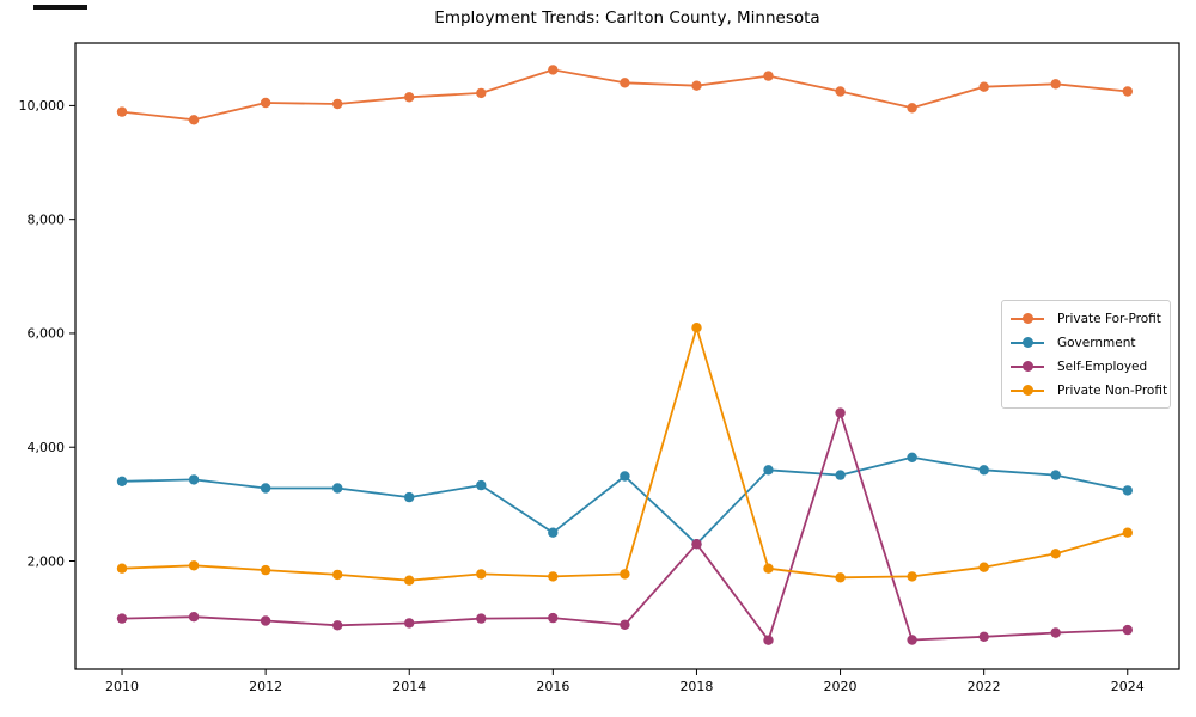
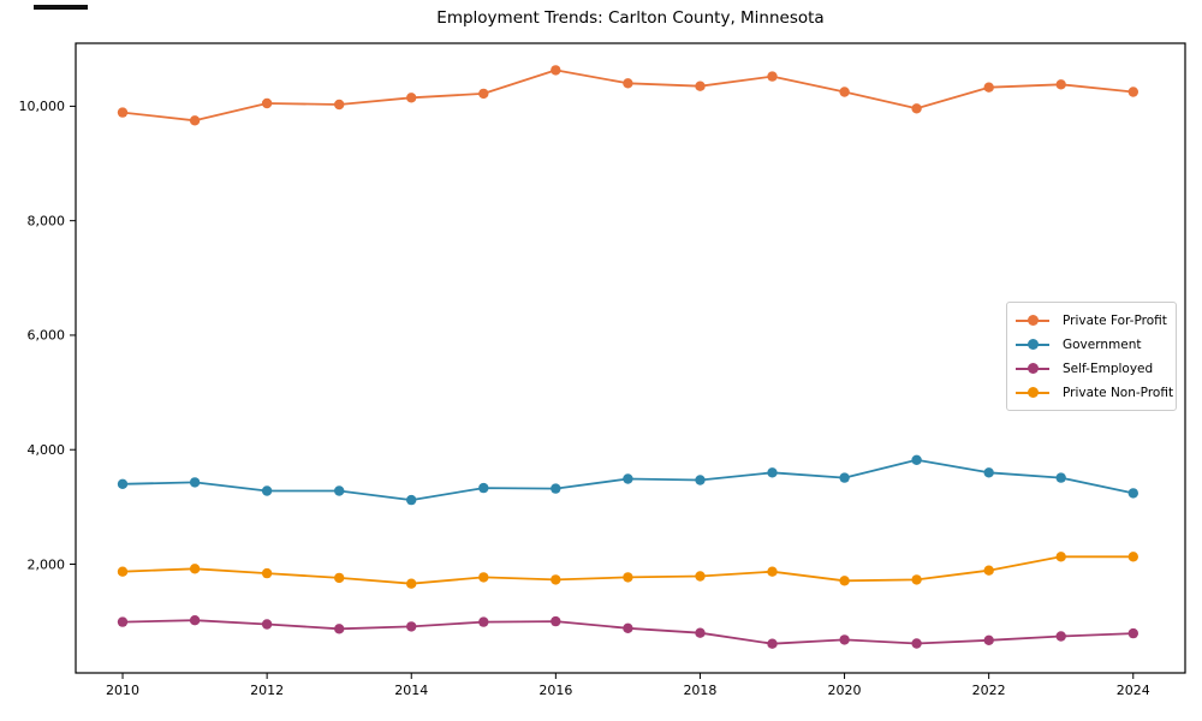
Government/2016: 2500 -> 3300
Government/2018: 2300 -> 3500
Self-Employed/2018: 2300 -> 800
Private Non-Profit/2018: 6100 -> 1800
Self-Employed/2020: 4600 -> 700
Private Non-Profit/2024: 2500 -> 2100
